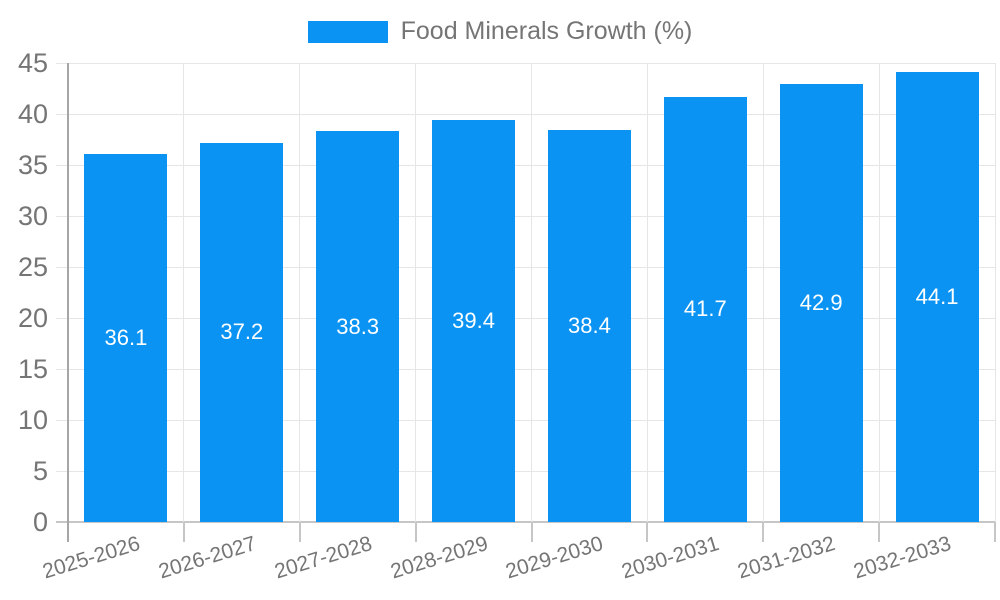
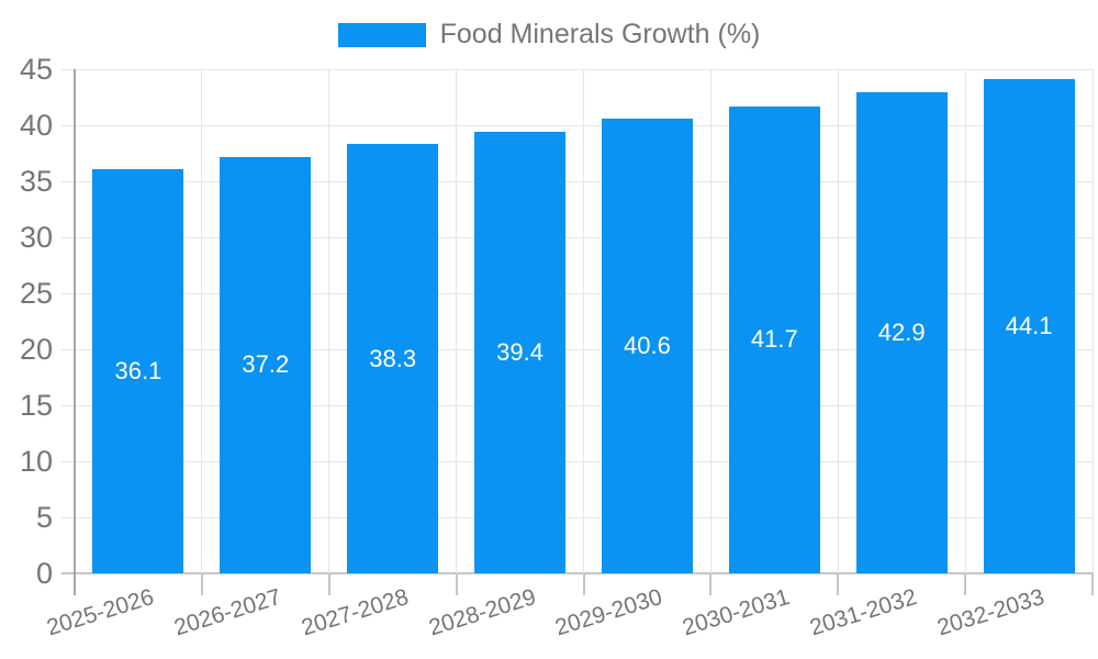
2029-2030: 38.4 -> 40.6
